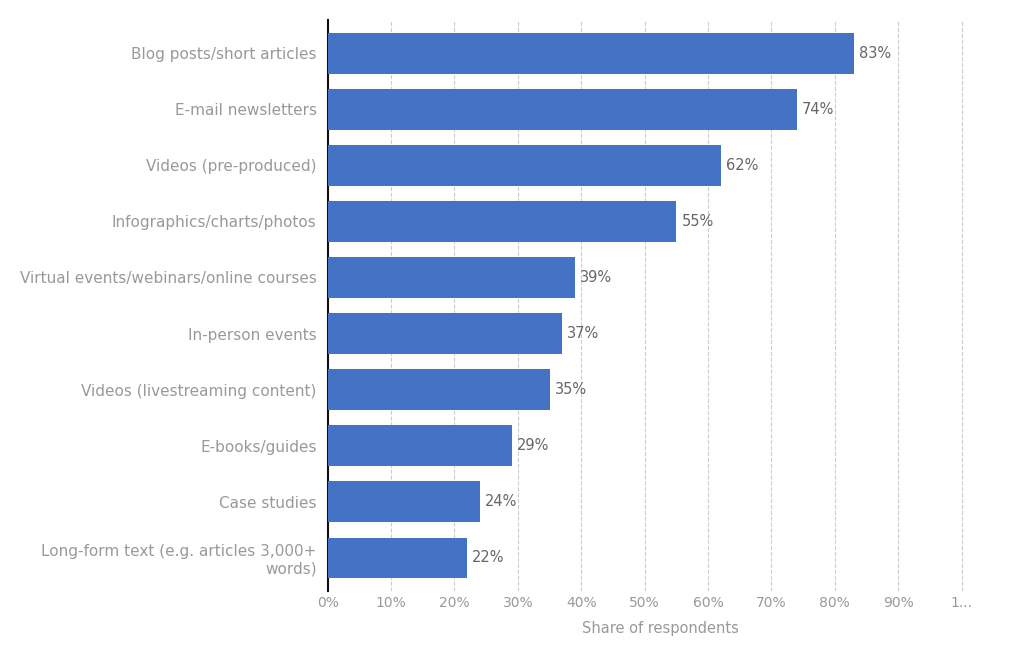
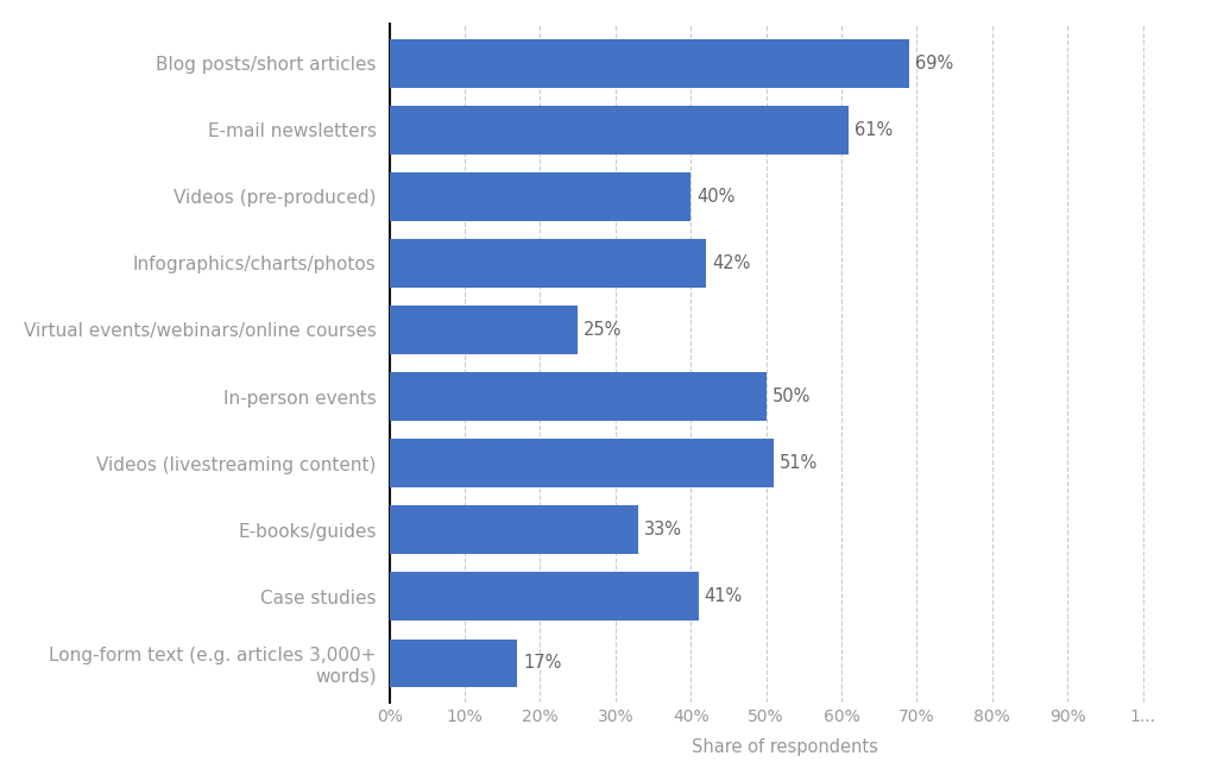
Blog posts/short articles: 83% -> 69%
E-mail newsletters: 74% -> 61%
Videos (pre-produced): 62% -> 40%
Infographics/charts/photos: 55% -> 42%
Virtual events/webinars/online courses: 39% -> 25%
In-person events: 37% -> 50%
Videos (livestreaming content): 35% -> 51%
E-books/guides: 29% -> 33%
Case studies: 24% -> 41%
Long-form text (e.g. articles 3,000+ words): 22% -> 17%
